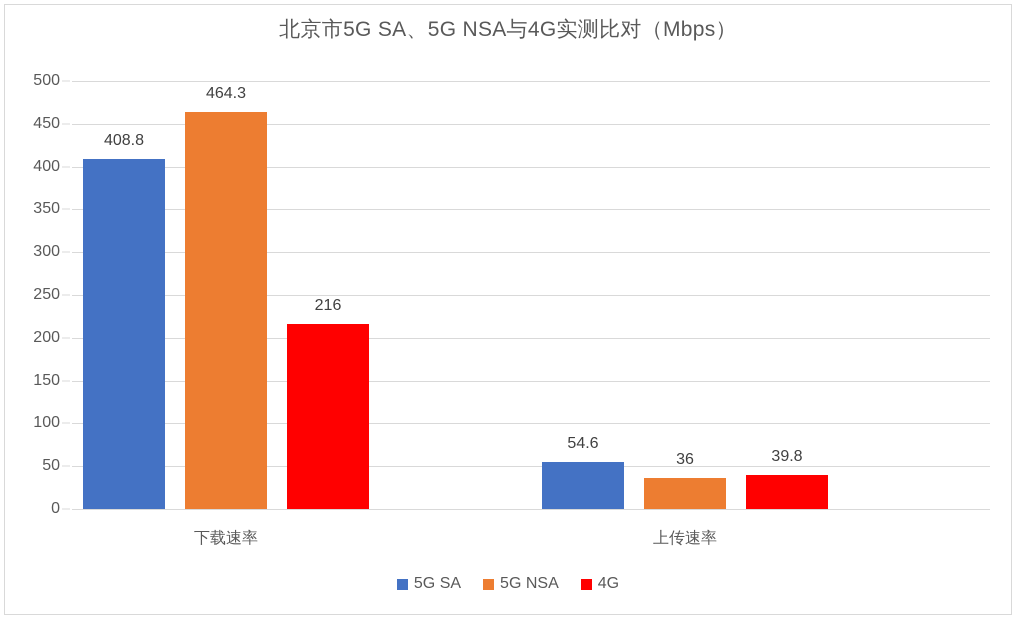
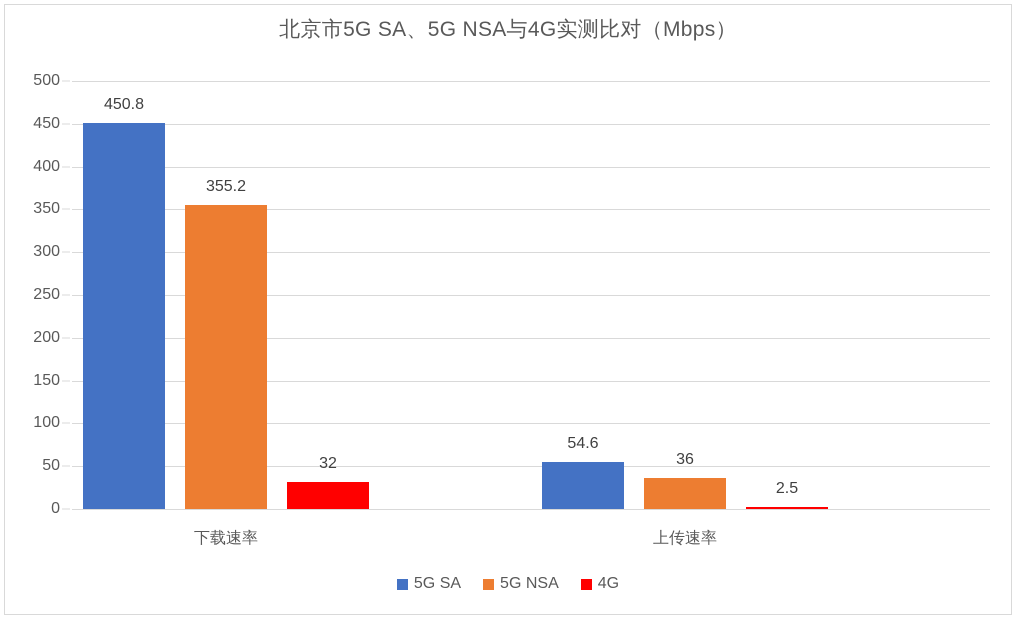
5G SA/下载速率: 408.8 -> 450.8
5G NSA/下载速率: 464.3 -> 355.2
4G/下载速率: 216 -> 32
4G/上传速率: 39.8 -> 2.5
